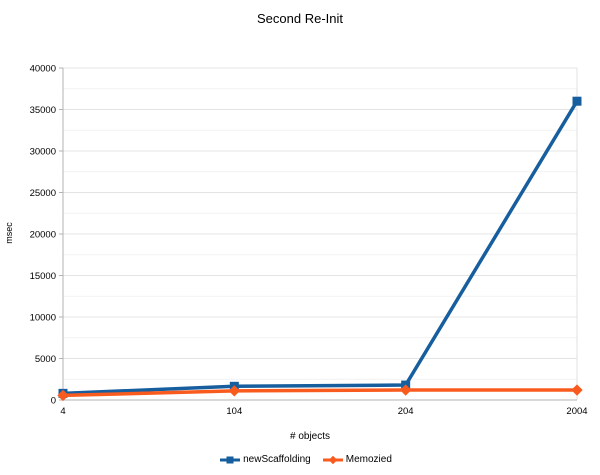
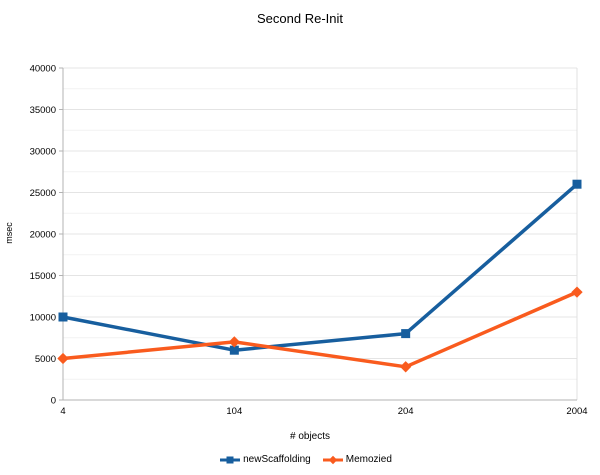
newScaffolding/4: 1000 -> 10000
Memozied/4: 1000 -> 5000
newScaffolding/104: 2000 -> 6000
Memozied/104: 1000 -> 7000
newScaffolding/204: 2000 -> 8000
Memozied/204: 1000 -> 4000
newScaffolding/2004: 36000 -> 26000
Memozied/2004: 1000 -> 13000
